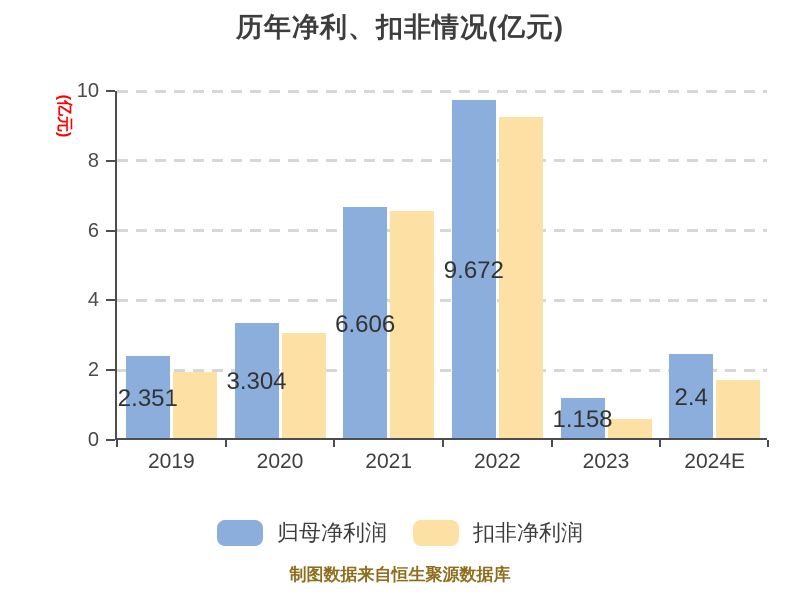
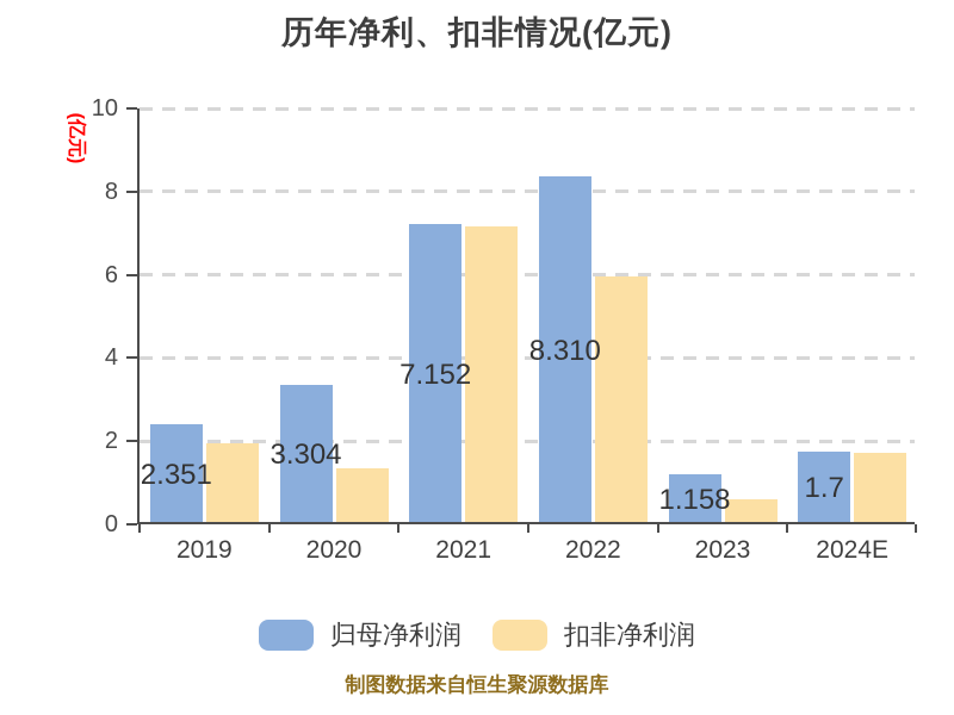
扣非净利润/2020: 3.0 -> 1.3
归母净利润/2021: 6.606 -> 7.152
扣非净利润/2021: 6.5 -> 7.1
归母净利润/2022: 9.672 -> 8.310
扣非净利润/2022: 9.2 -> 5.9
归母净利润/2024E: 2.4 -> 1.7
